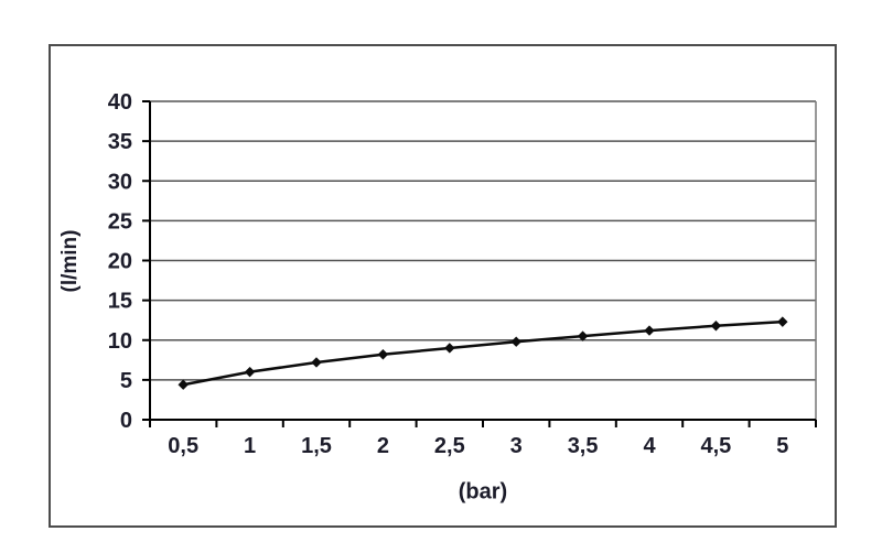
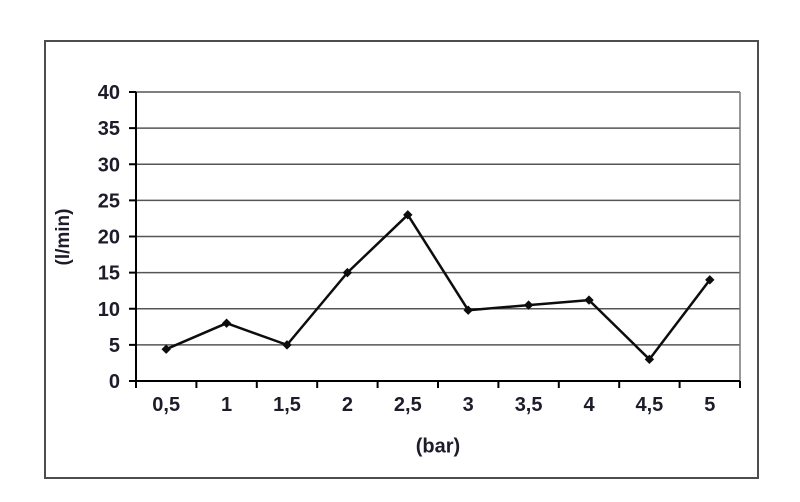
1: 6 -> 8
1,5: 7 -> 5
2: 8 -> 15
2,5: 9 -> 23
4,5: 12 -> 3
5: 12 -> 14
